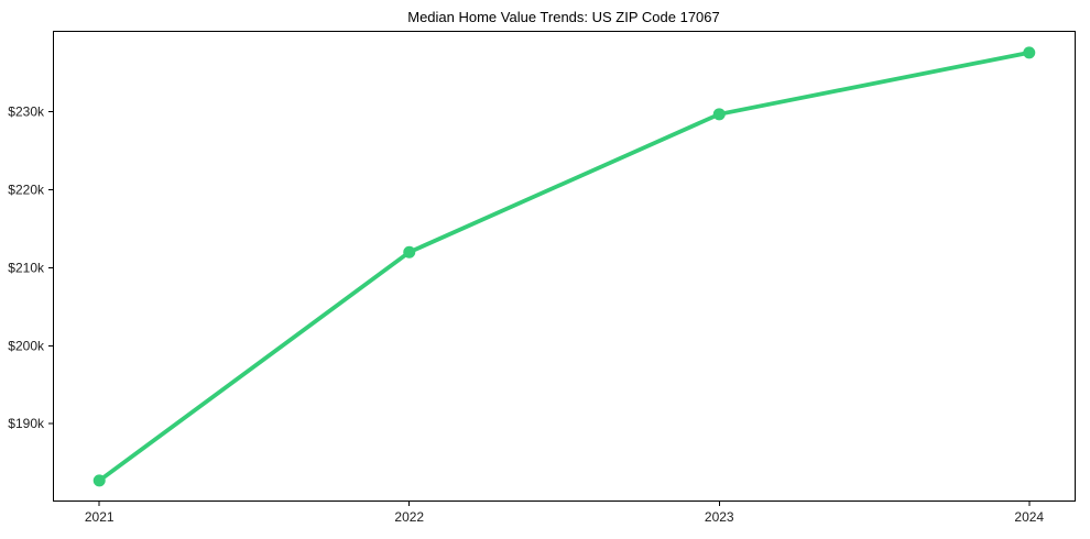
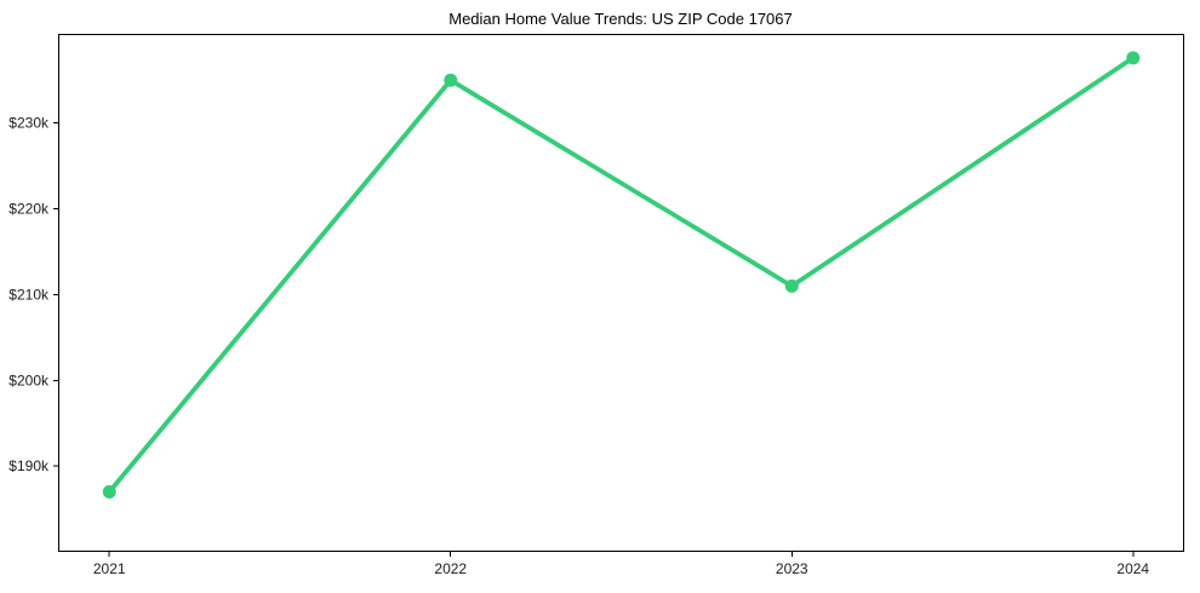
2021: $183k -> $187k
2022: $212k -> $235k
2023: $230k -> $211k
